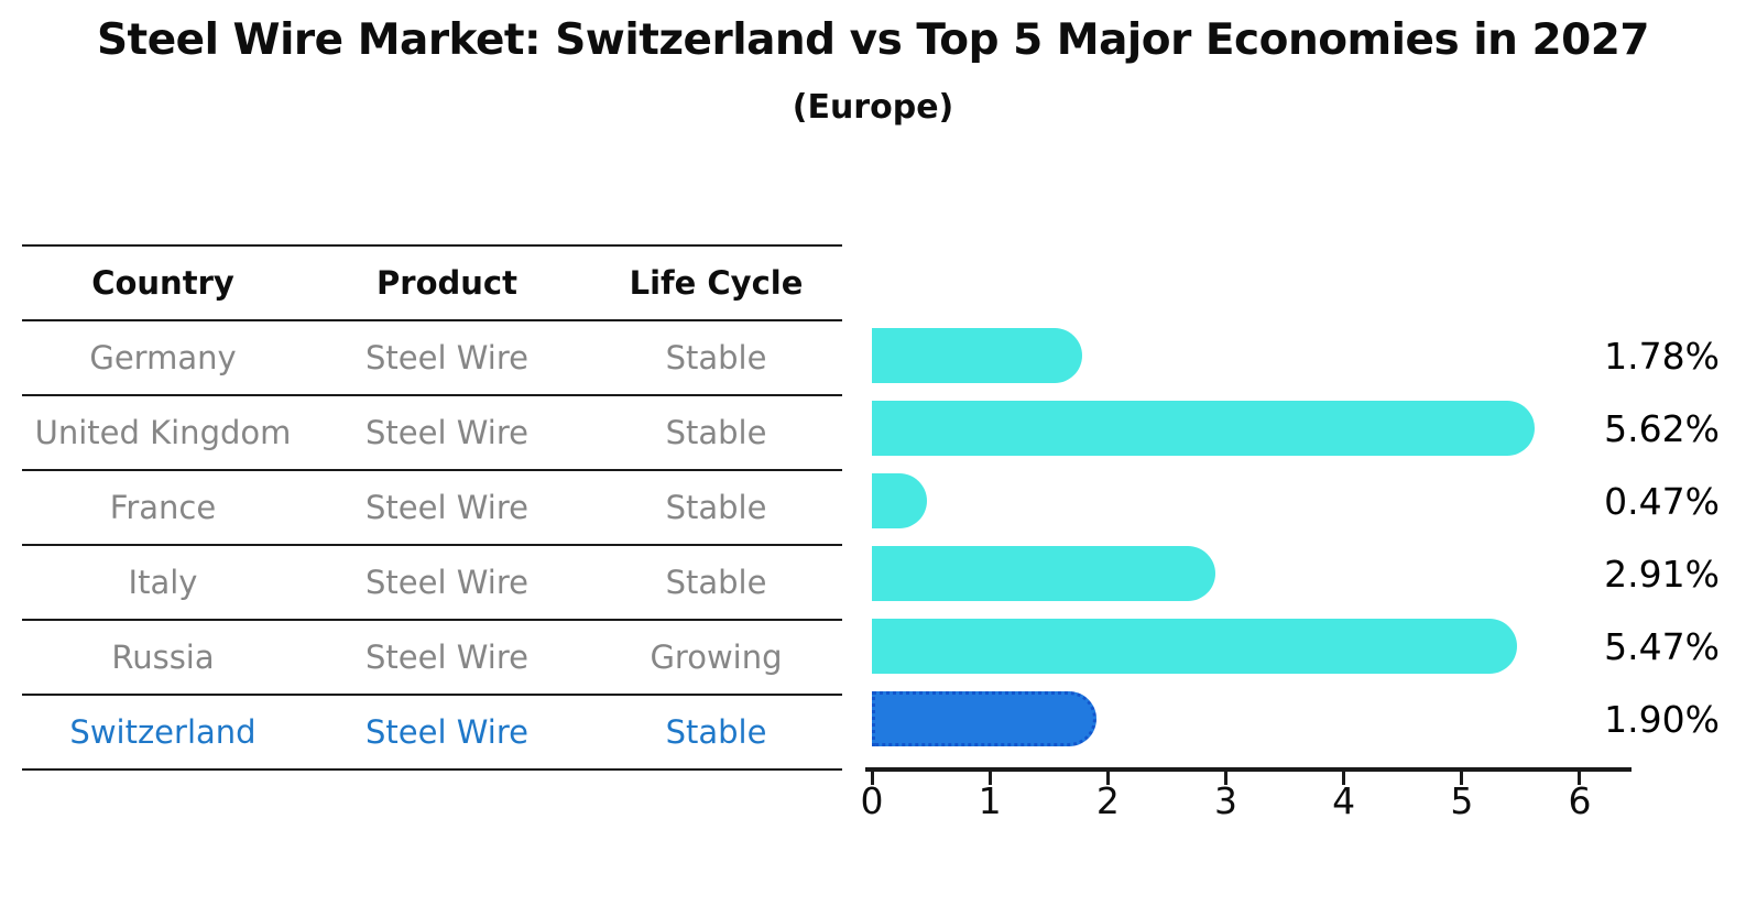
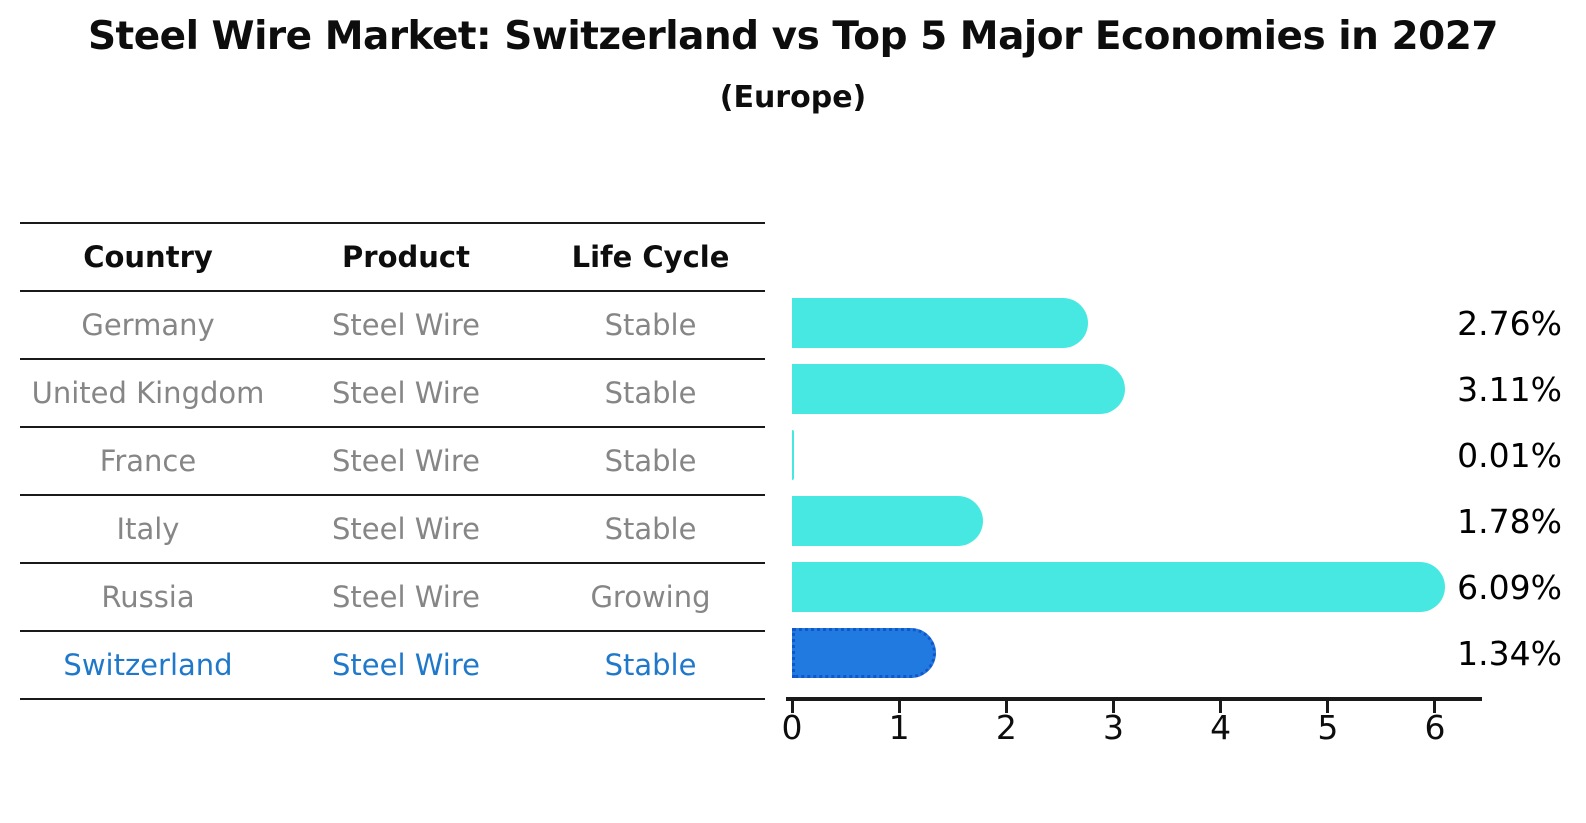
Germany: 1.78% -> 2.76%
United Kingdom: 5.62% -> 3.11%
France: 0.47% -> 0.01%
Italy: 2.91% -> 1.78%
Russia: 5.47% -> 6.09%
Switzerland: 1.90% -> 1.34%
